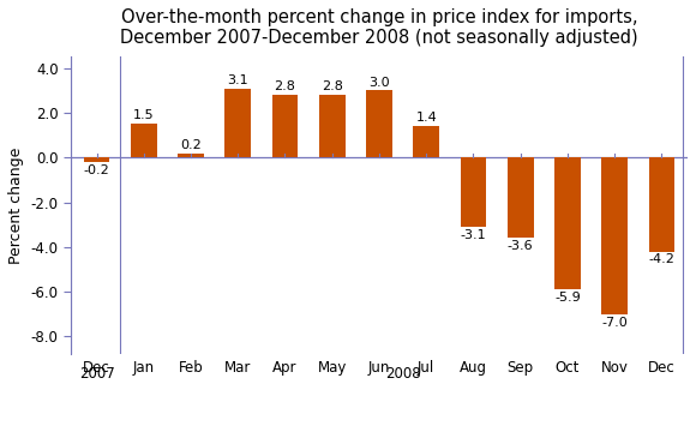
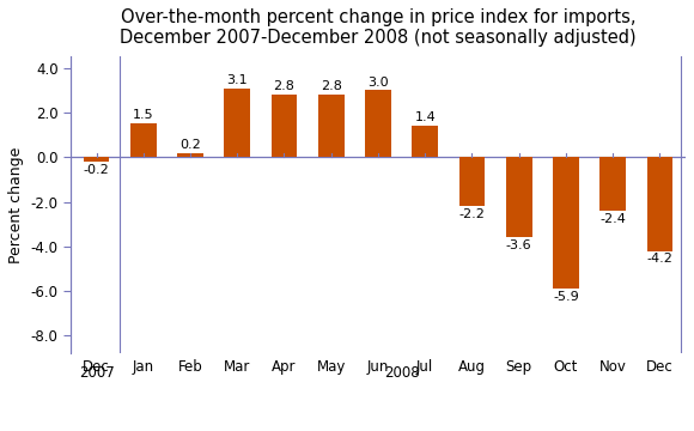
Aug: -3.1 -> -2.2
Nov: -7.0 -> -2.4
